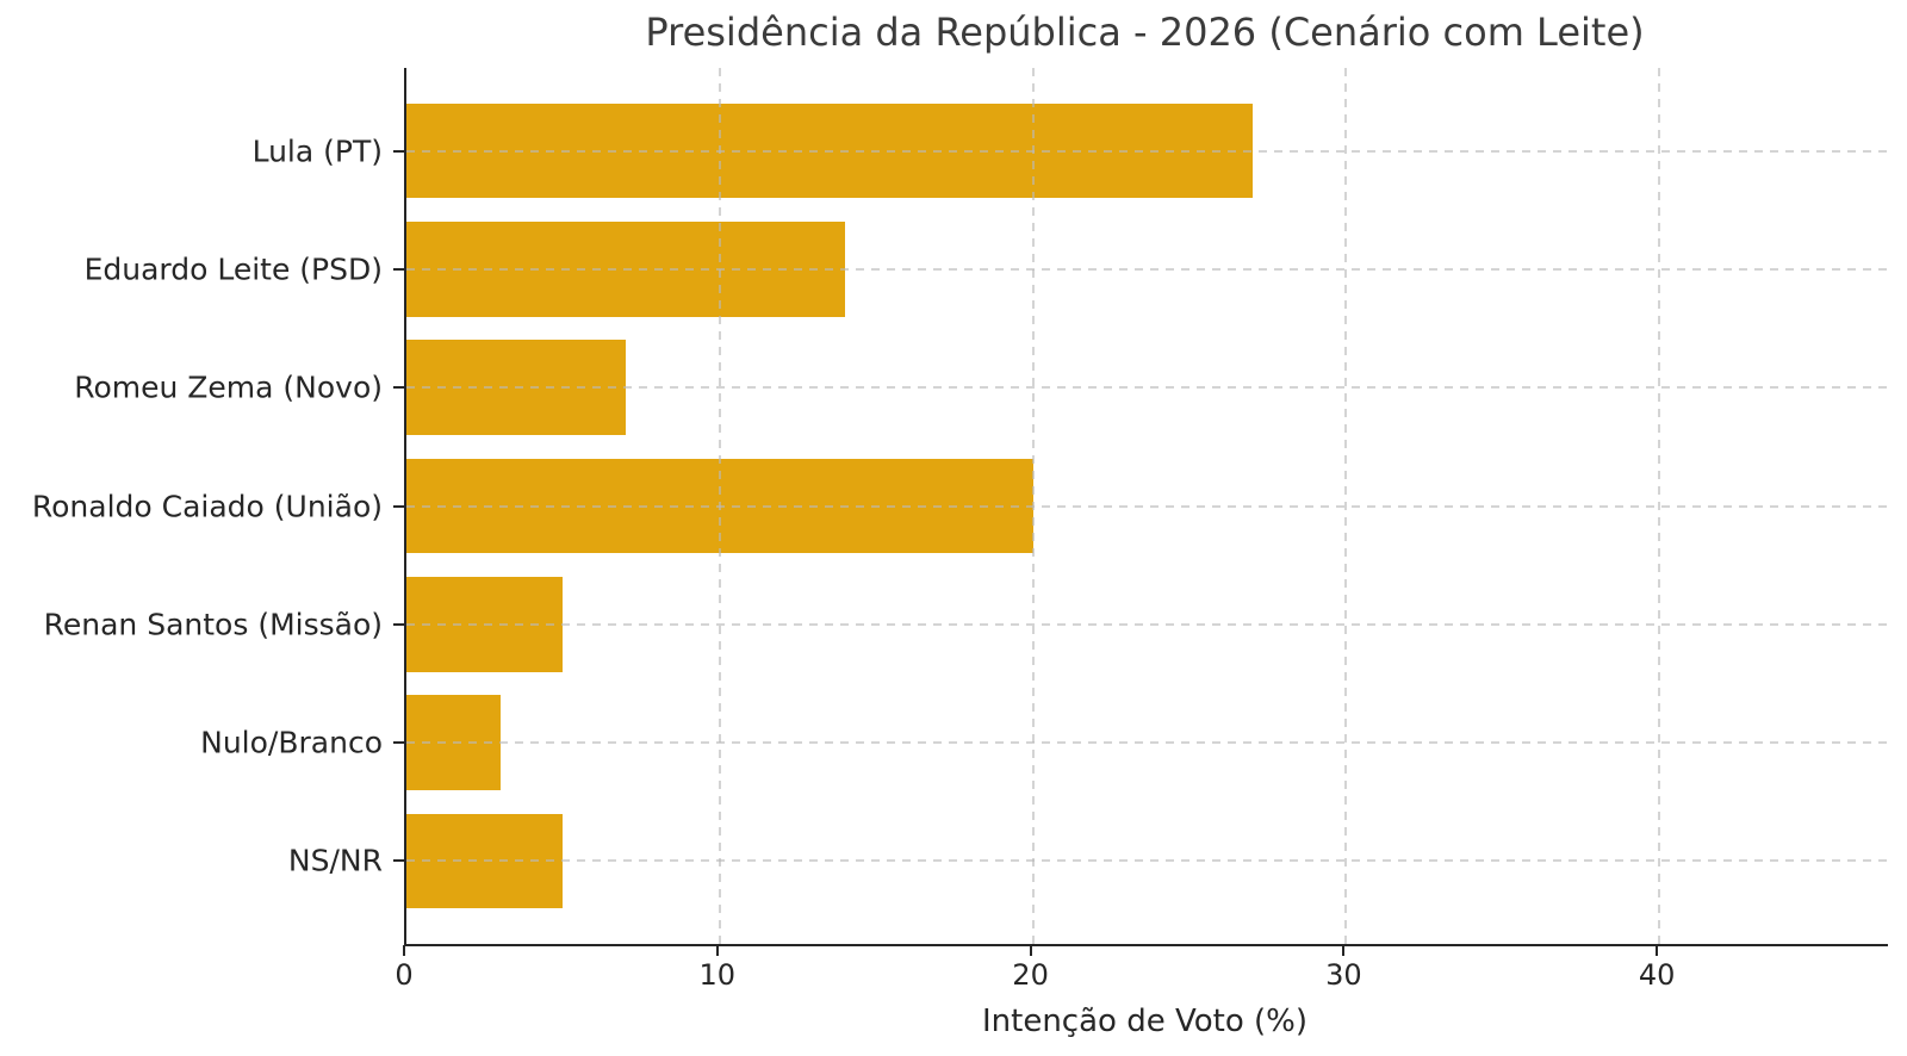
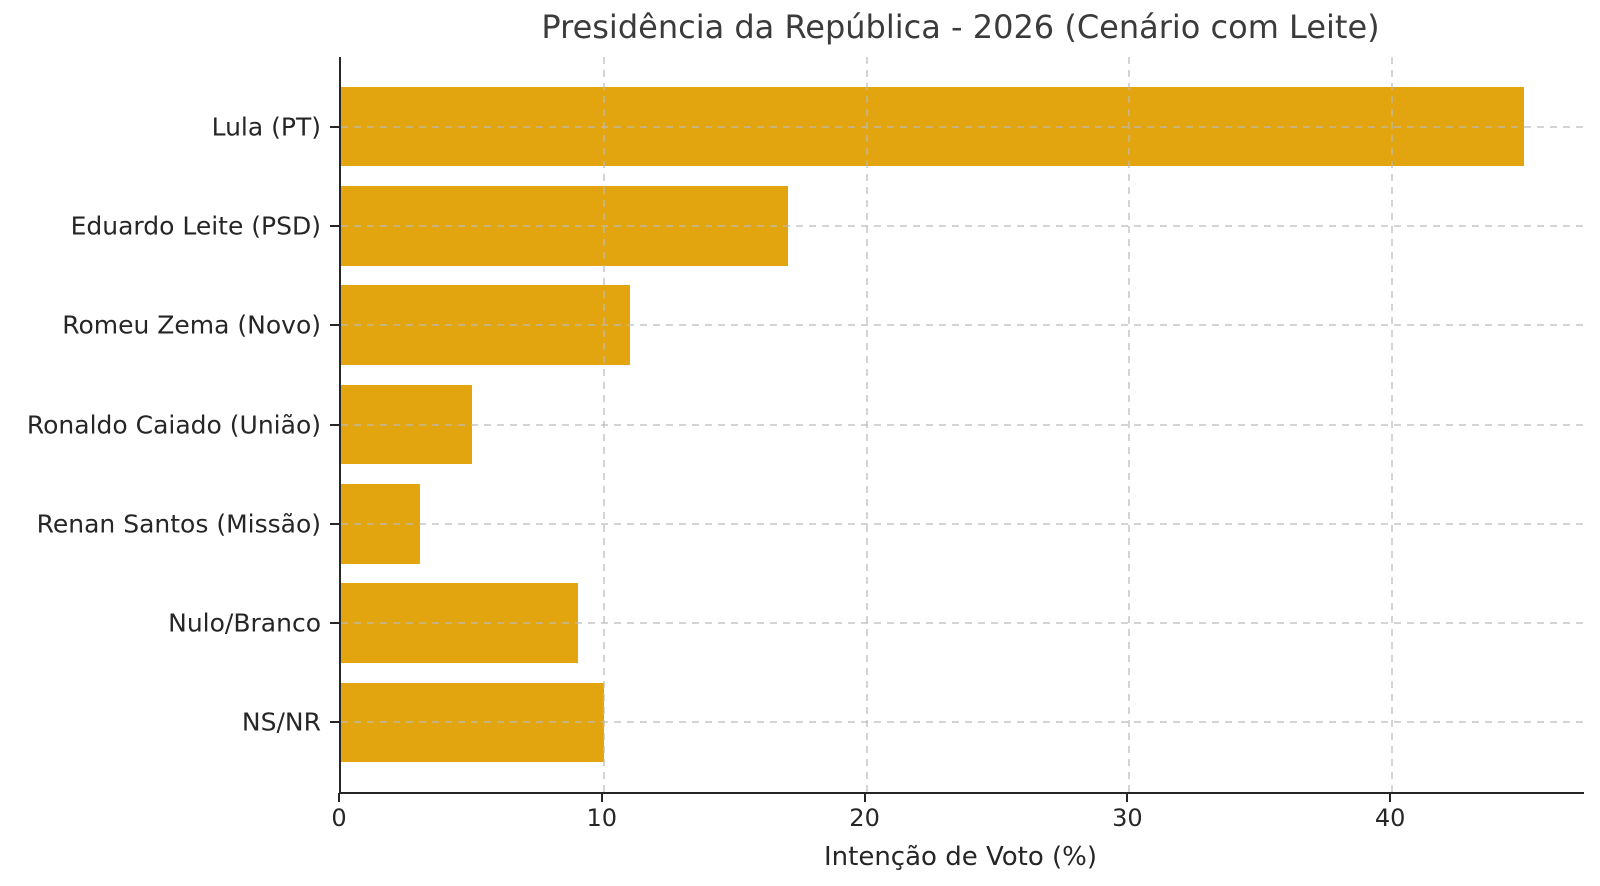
Lula (PT): 27 -> 45
Eduardo Leite (PSD): 14 -> 17
Romeu Zema (Novo): 7 -> 11
Ronaldo Caiado (União): 20 -> 5
Renan Santos (Missão): 5 -> 3
Nulo/Branco: 3 -> 9
NS/NR: 5 -> 10
